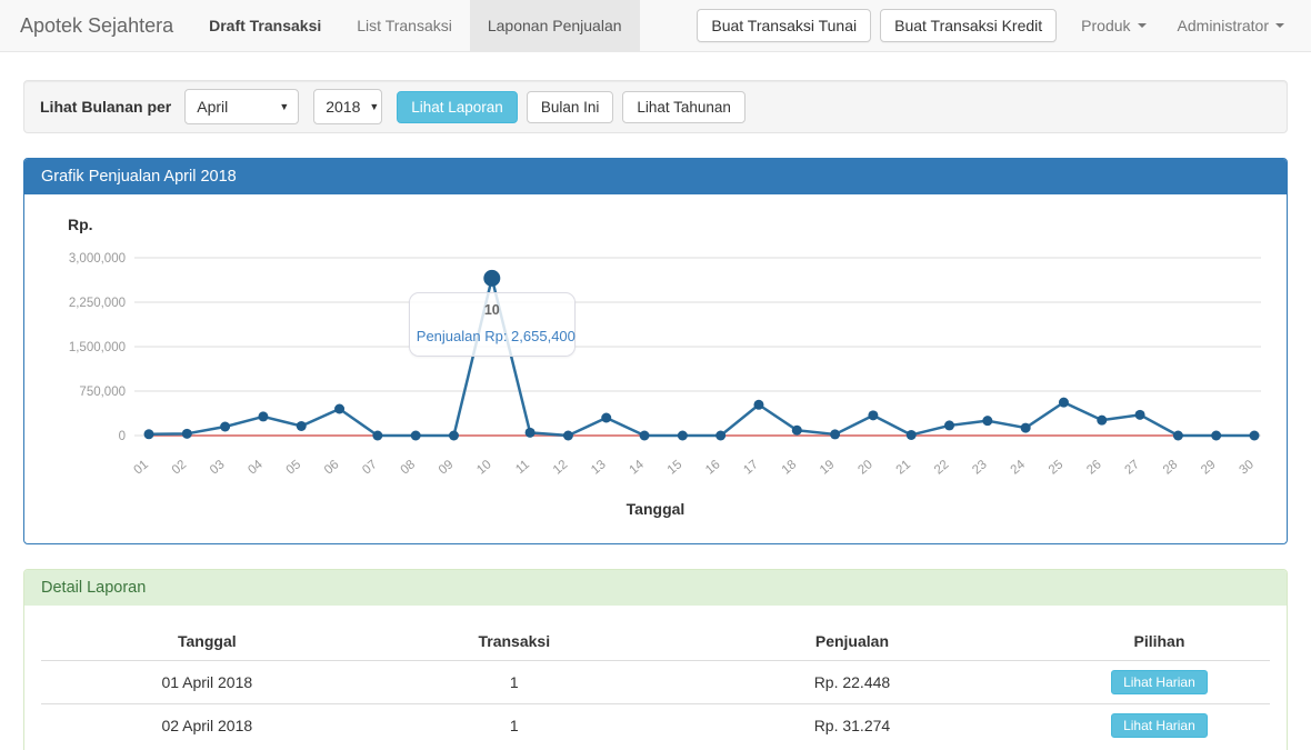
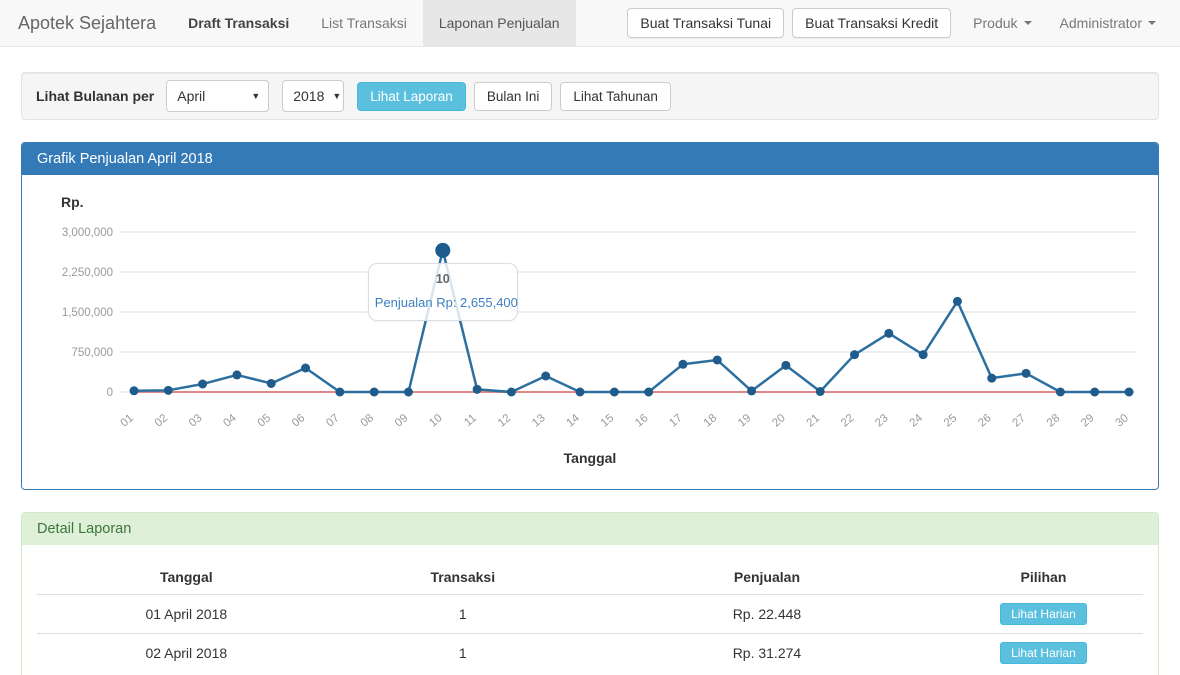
Penjualan/18: 100000 -> 600000
Penjualan/20: 300000 -> 500000
Penjualan/22: 200000 -> 700000
Penjualan/23: 200000 -> 1100000
Penjualan/24: 100000 -> 700000
Penjualan/25: 600000 -> 1700000
